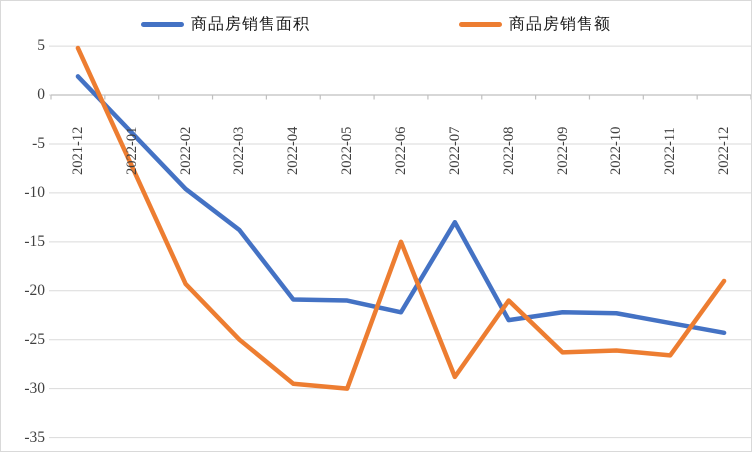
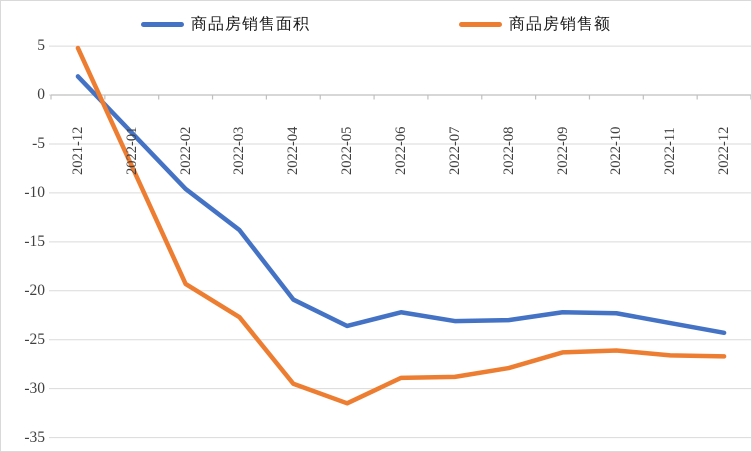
商品房销售额/2022-03: -25 -> -23
商品房销售面积/2022-05: -21 -> -24
商品房销售额/2022-05: -30 -> -32
商品房销售额/2022-06: -15 -> -29
商品房销售面积/2022-07: -13 -> -23
商品房销售额/2022-08: -21 -> -28
商品房销售额/2022-12: -19 -> -27
